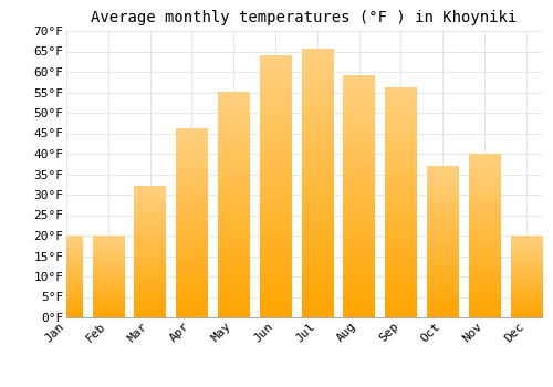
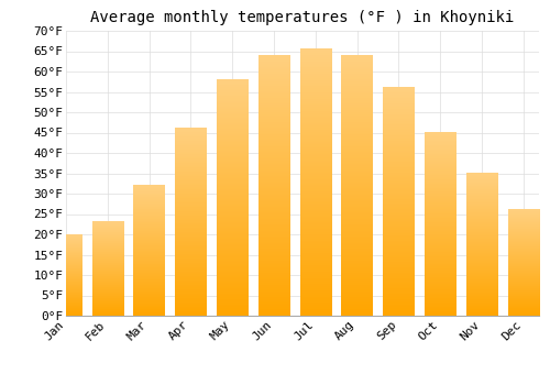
Feb: 20.0°F -> 23.0°F
May: 55.0°F -> 58.0°F
Aug: 59.0°F -> 64.0°F
Oct: 37.0°F -> 45.0°F
Nov: 40.0°F -> 35.0°F
Dec: 20.0°F -> 26.0°F
